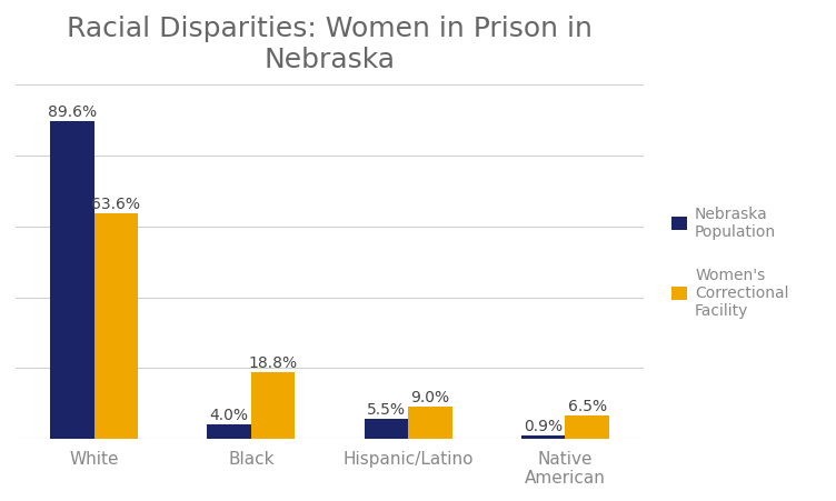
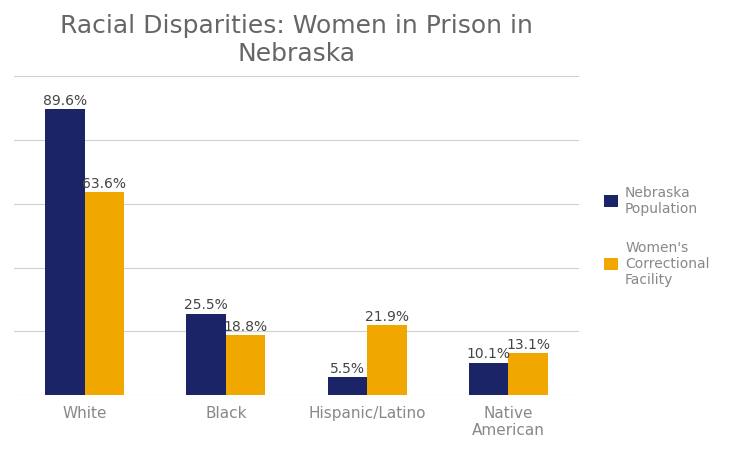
Nebraska Population/Black: 4.0% -> 25.5%
Women's Correctional Facility/Hispanic/Latino: 9.0% -> 21.9%
Nebraska Population/Native American: 0.9% -> 10.1%
Women's Correctional Facility/Native American: 6.5% -> 13.1%
